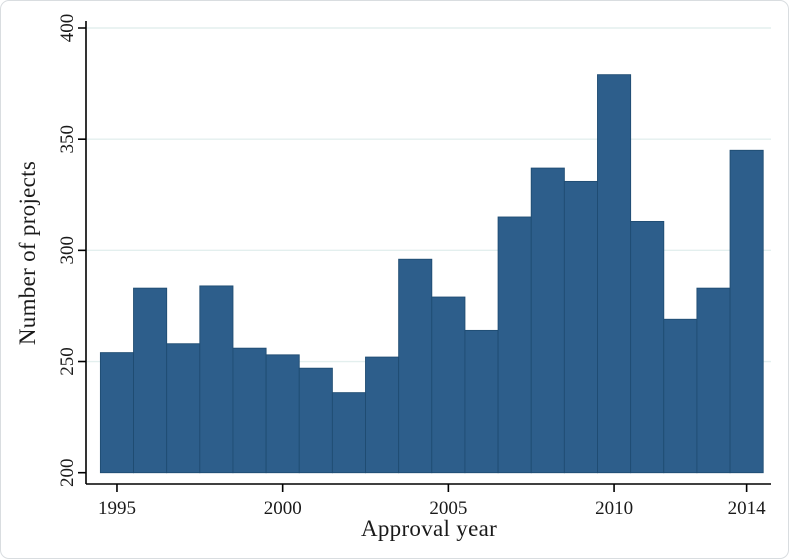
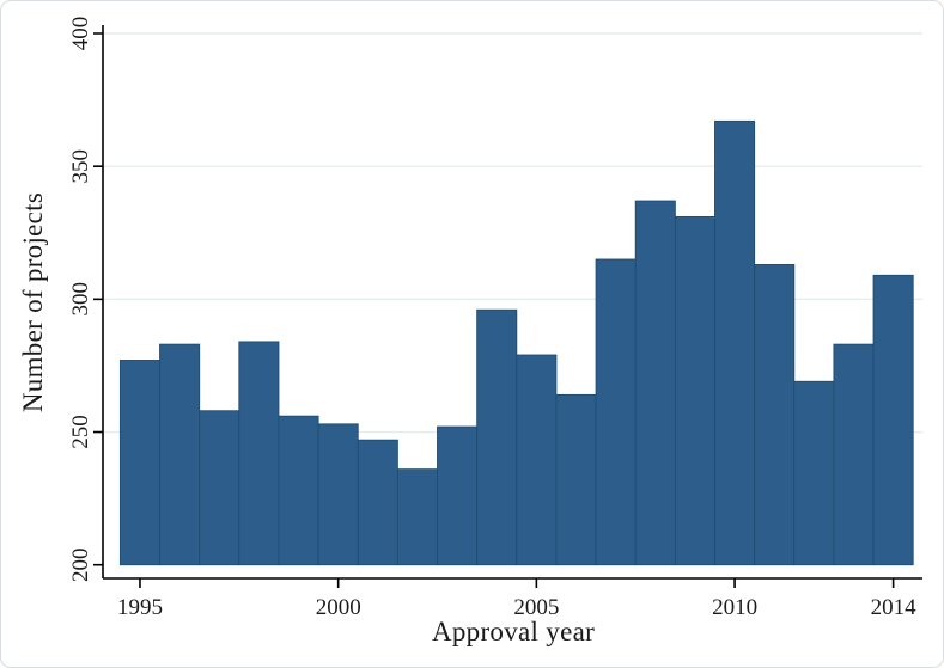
1995: 254 -> 277
2010: 379 -> 367
2014: 345 -> 309
